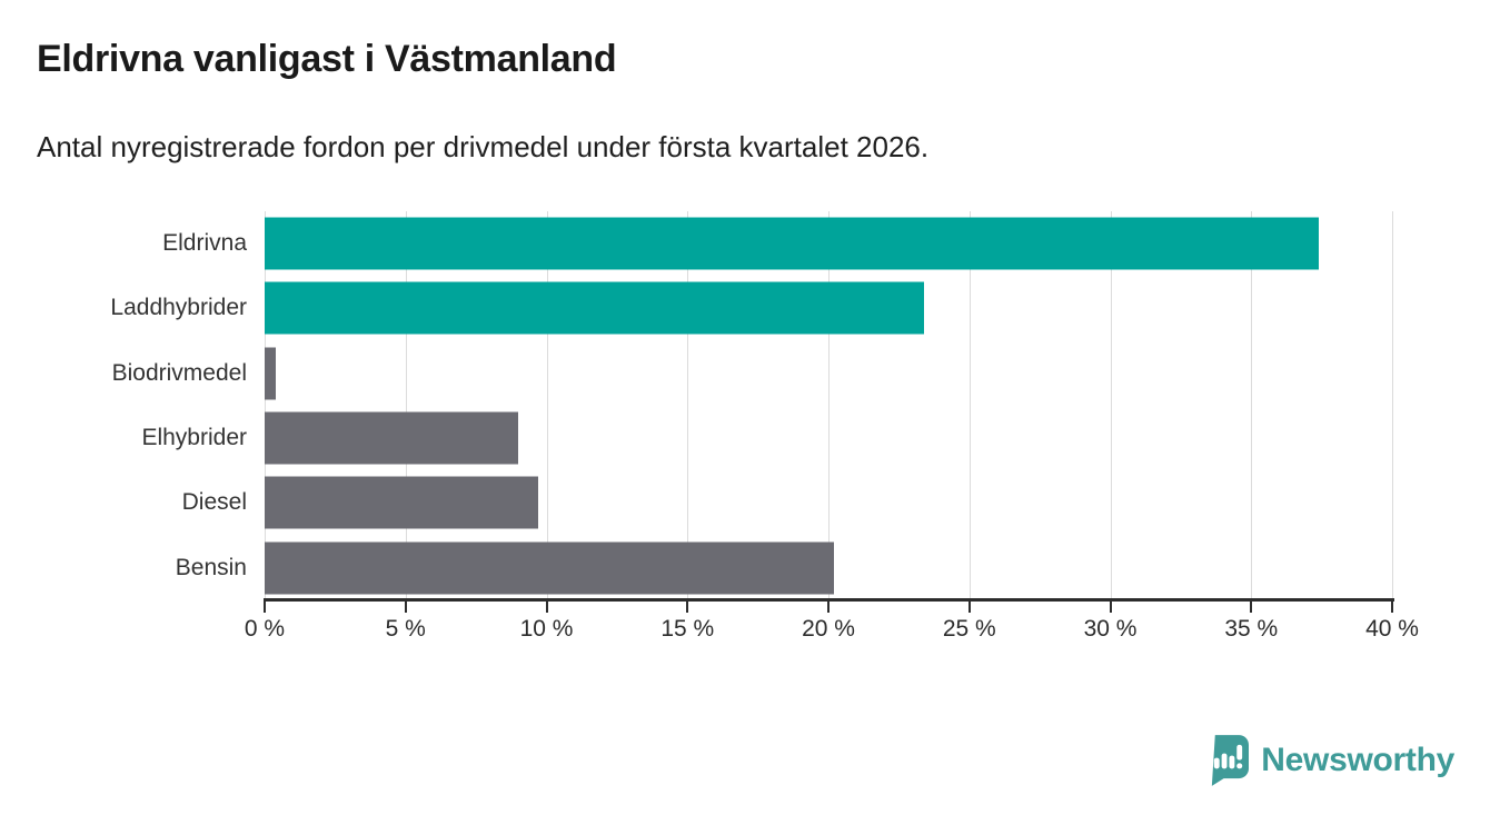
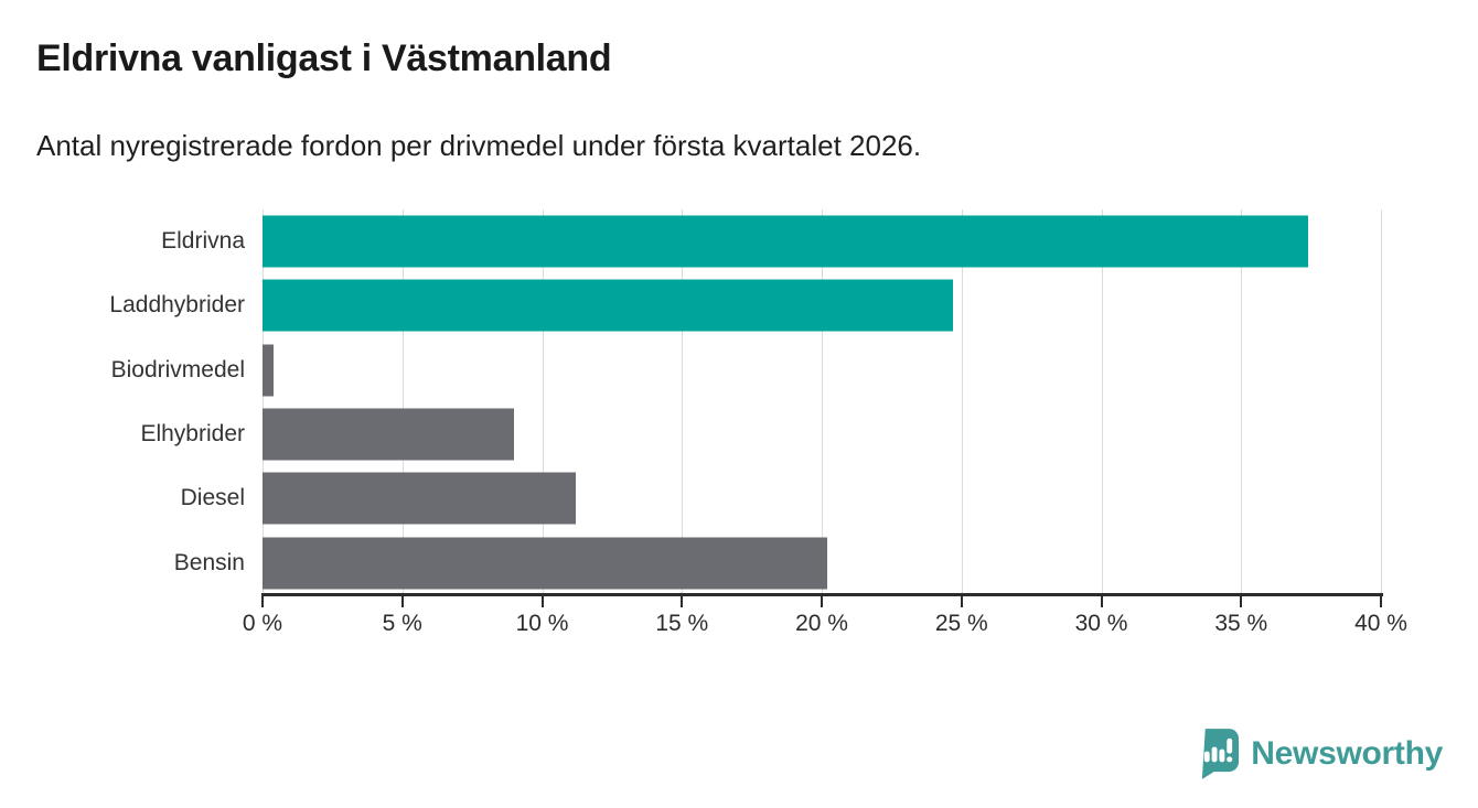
Laddhybrider: 23.4% -> 24.7%
Diesel: 9.7% -> 11.2%
